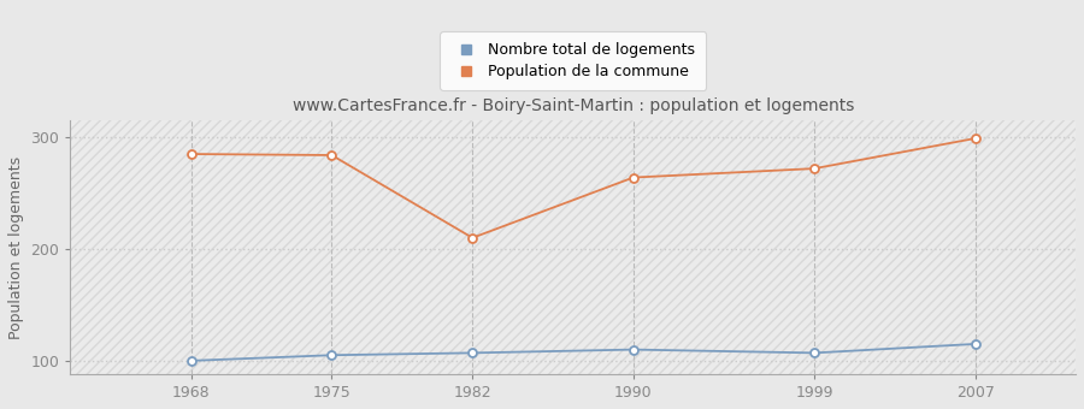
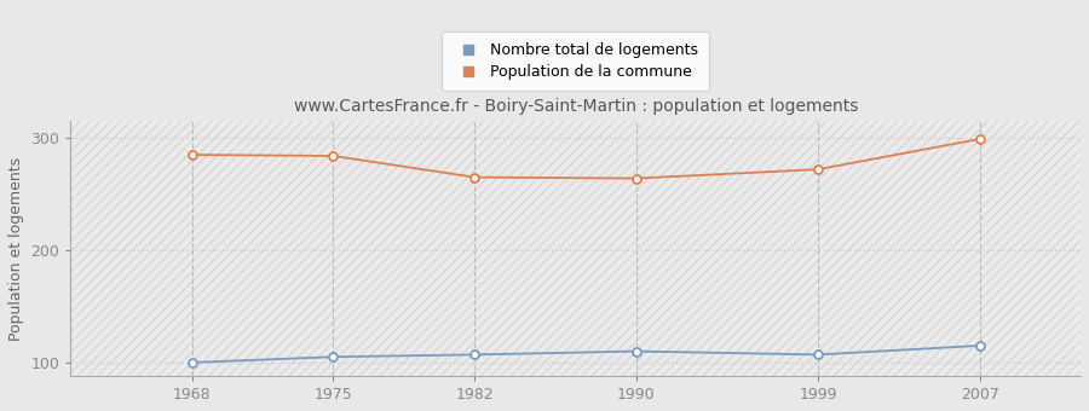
Population de la commune/1982: 210 -> 265
